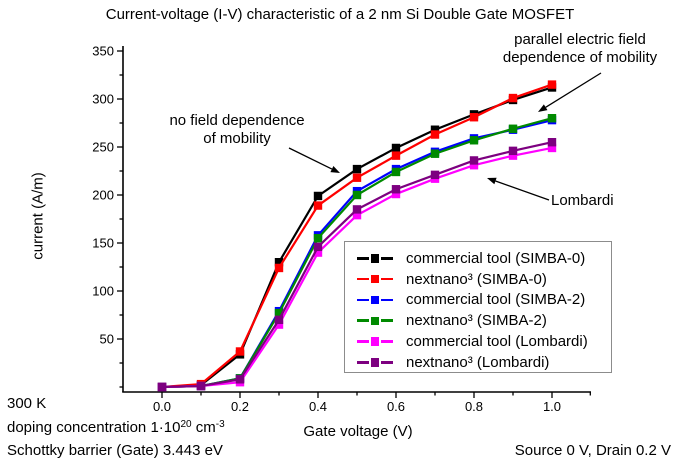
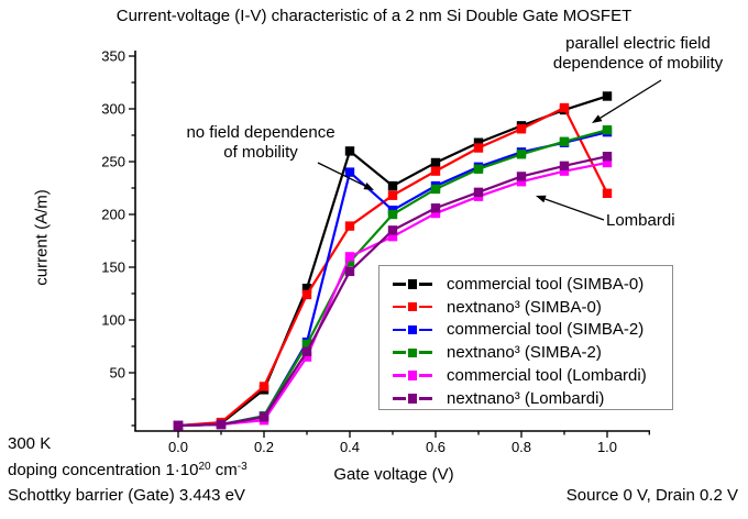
commercial tool (SIMBA-0)/0.4: 200 -> 260
commercial tool (SIMBA-2)/0.4: 160 -> 240
commercial tool (Lombardi)/0.4: 140 -> 160
nextnano³ (SIMBA-0)/1.0: 320 -> 220
